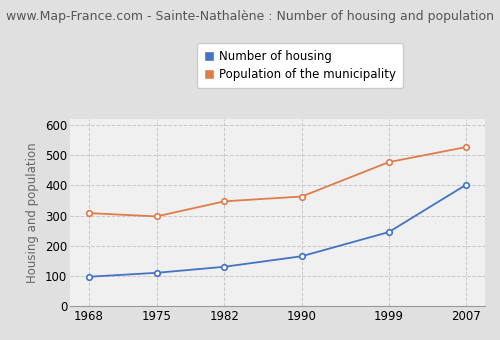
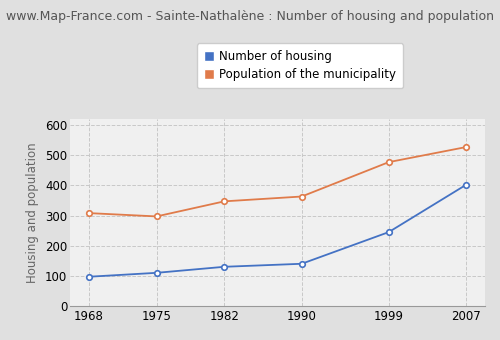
Number of housing/1990: 165 -> 140
